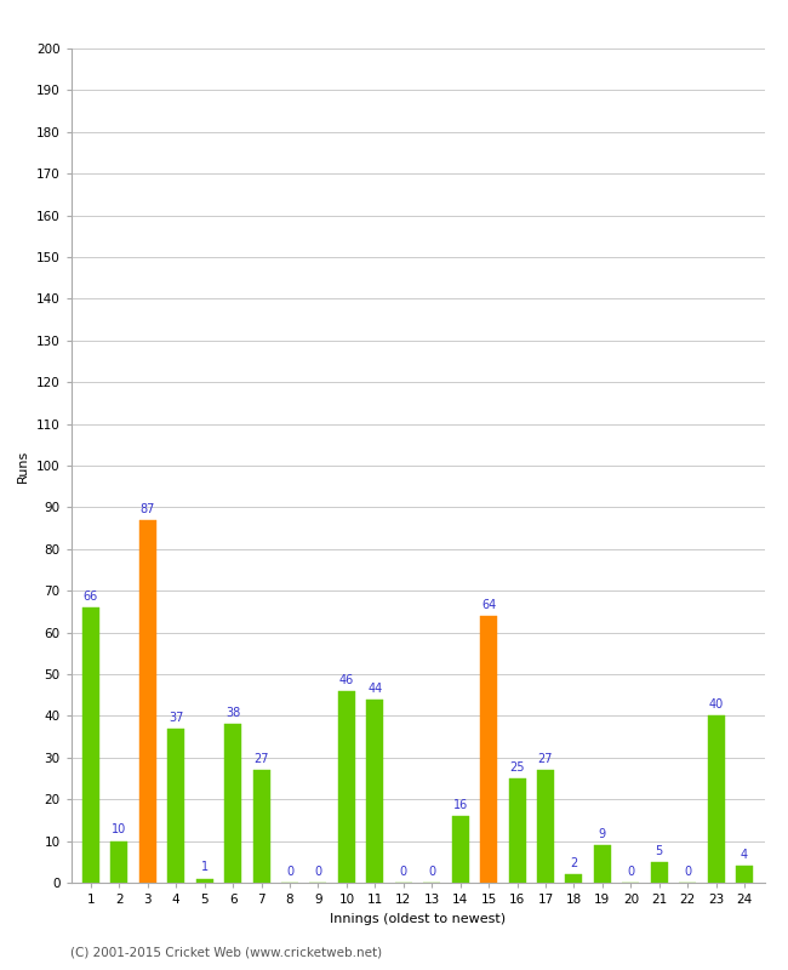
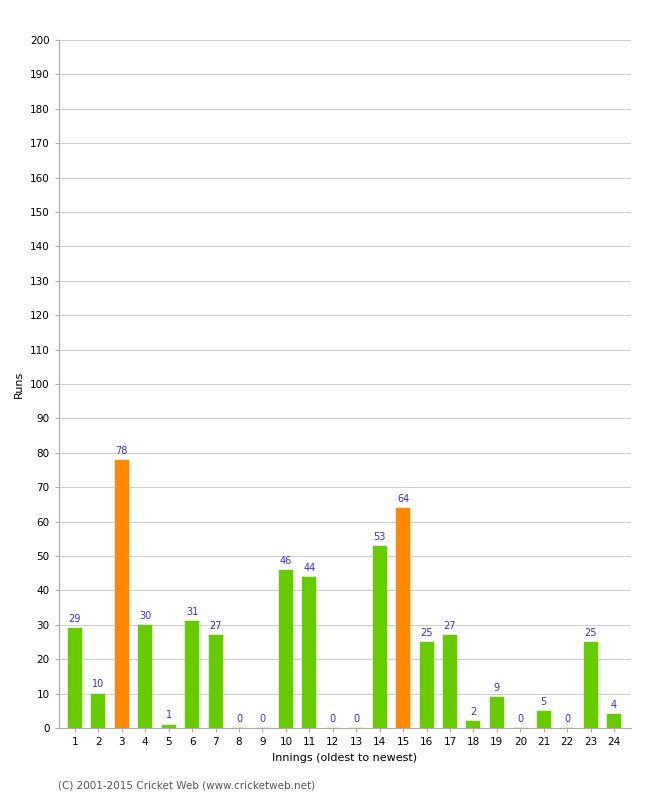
1: 66 -> 29
3: 87 -> 78
4: 37 -> 30
6: 38 -> 31
14: 16 -> 53
23: 40 -> 25
